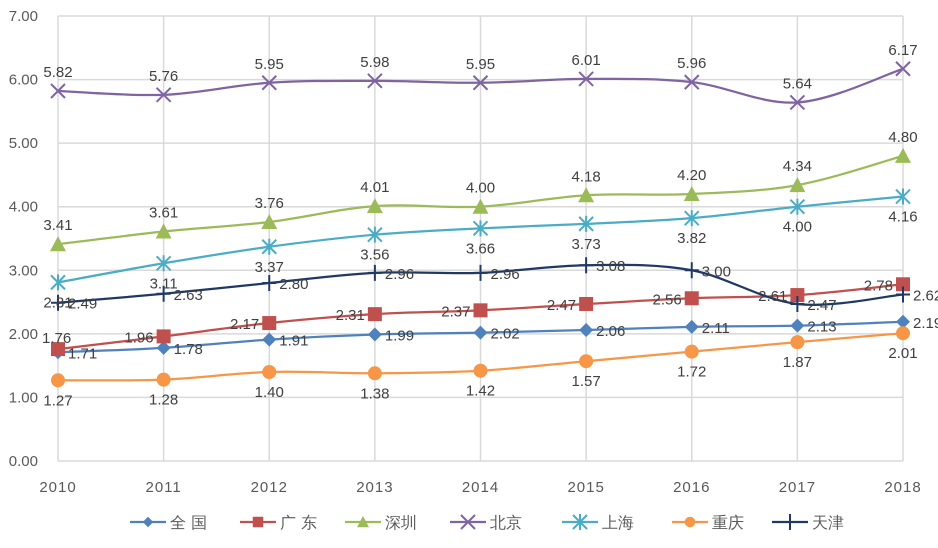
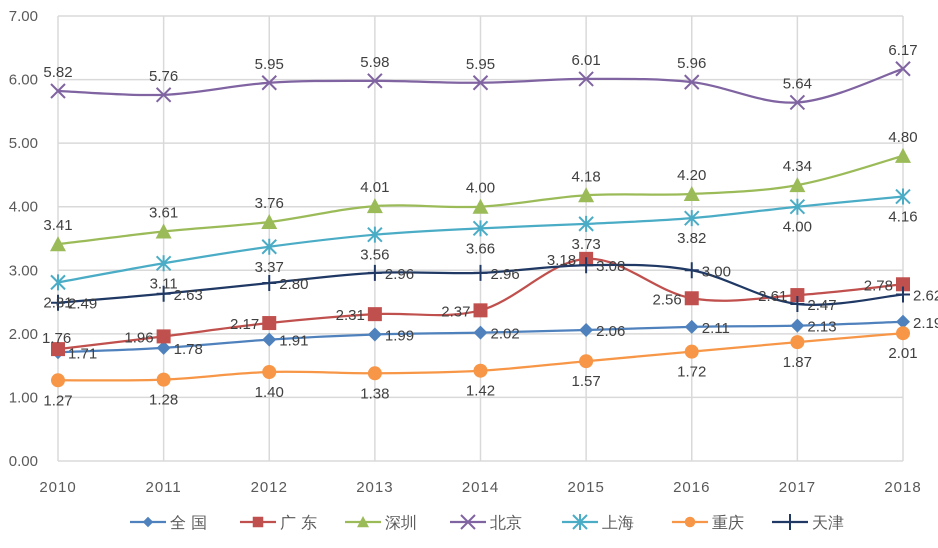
广 东/2015: 2.47 -> 3.18
